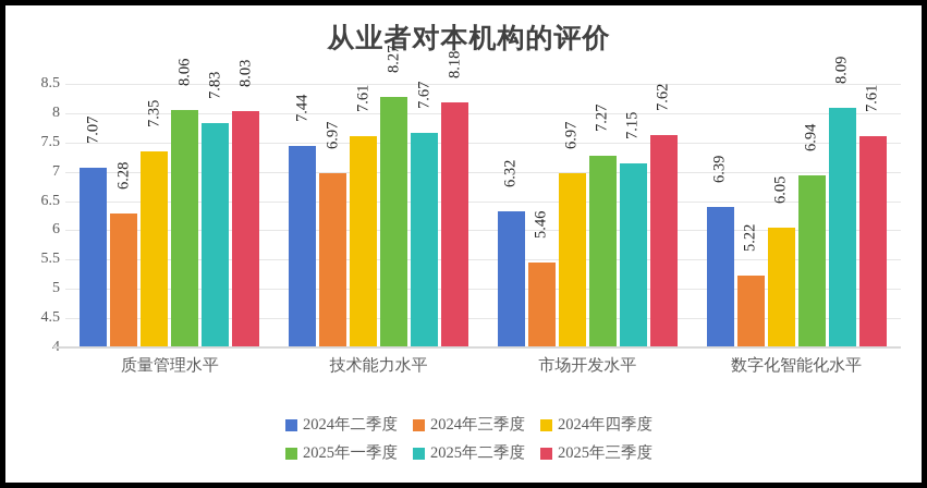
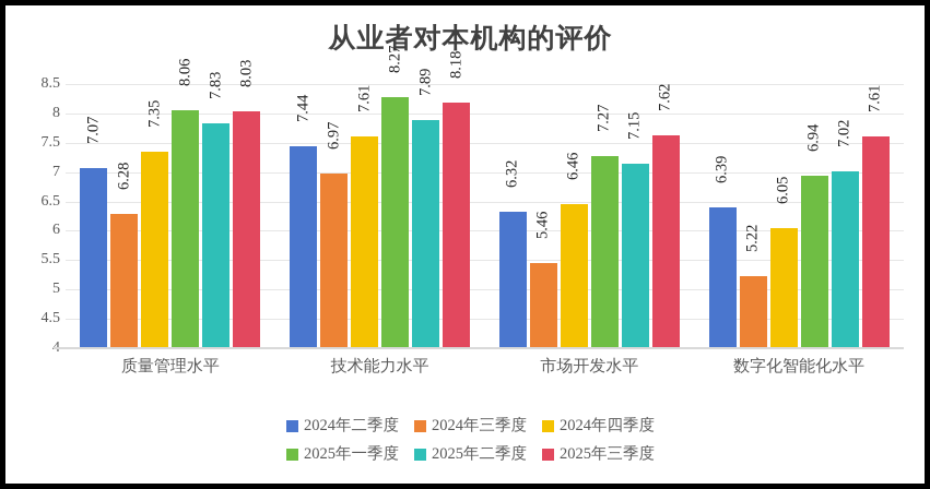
2025年二季度/技术能力水平: 7.67 -> 7.89
2024年四季度/市场开发水平: 6.97 -> 6.46
2025年二季度/数字化智能化水平: 8.09 -> 7.02
